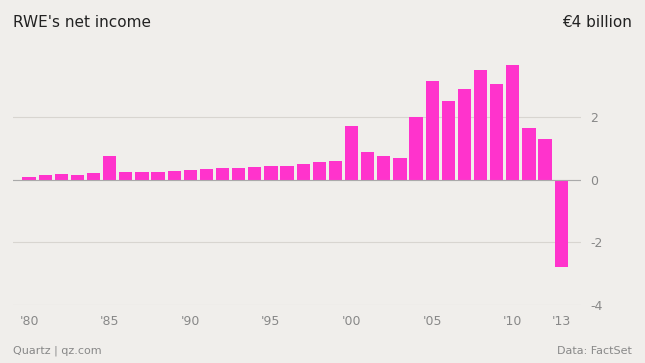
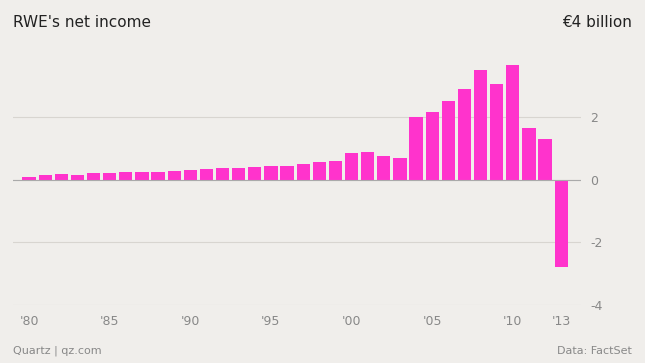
'85: 0.75 -> 0.22
'00: 1.70 -> 0.85
'05: 3.15 -> 2.15
